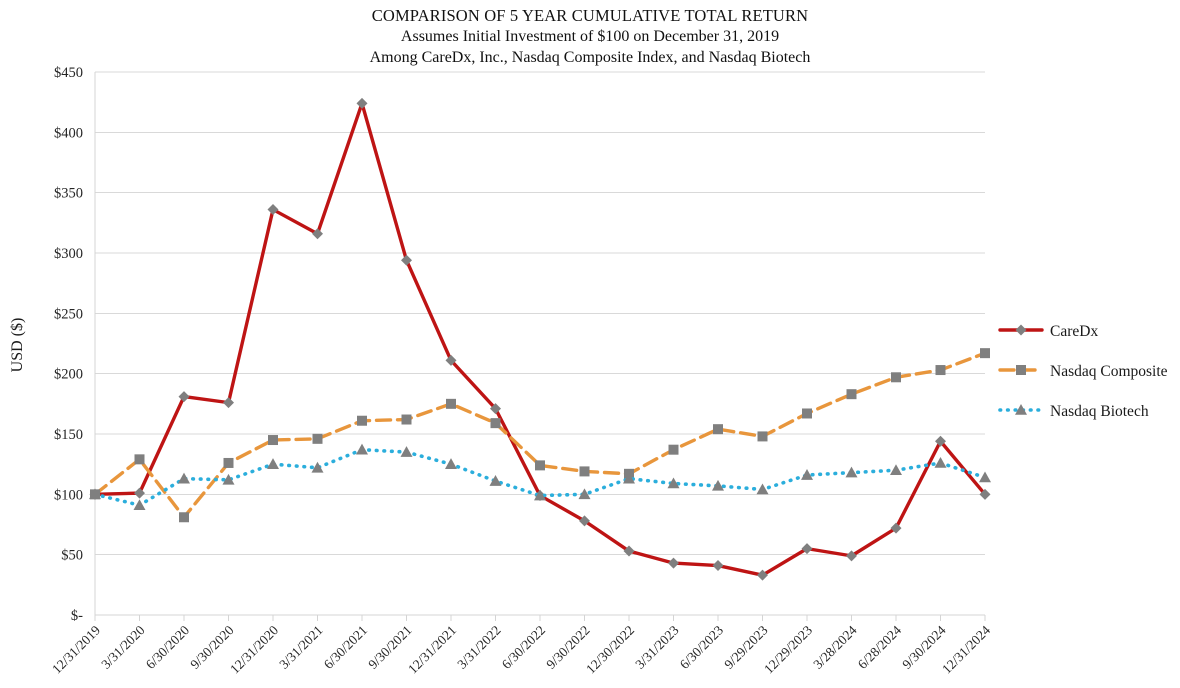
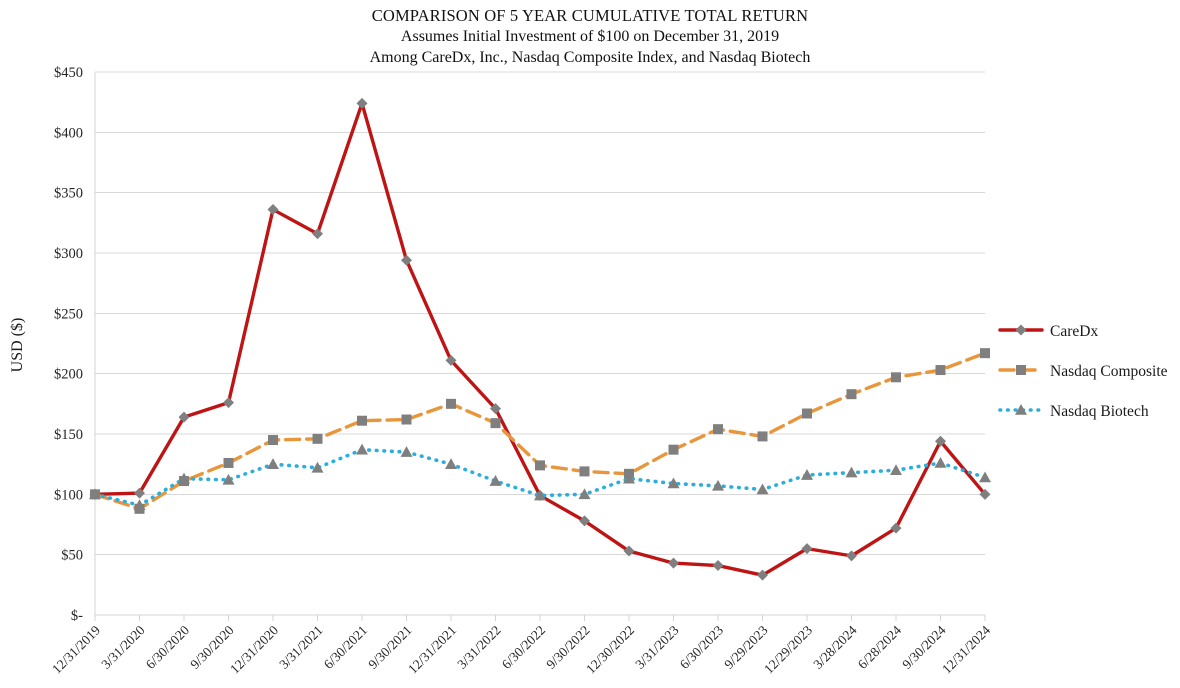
Nasdaq Composite/3/31/2020: $129 -> $88
CareDx/6/30/2020: $181 -> $164
Nasdaq Composite/6/30/2020: $81 -> $111
